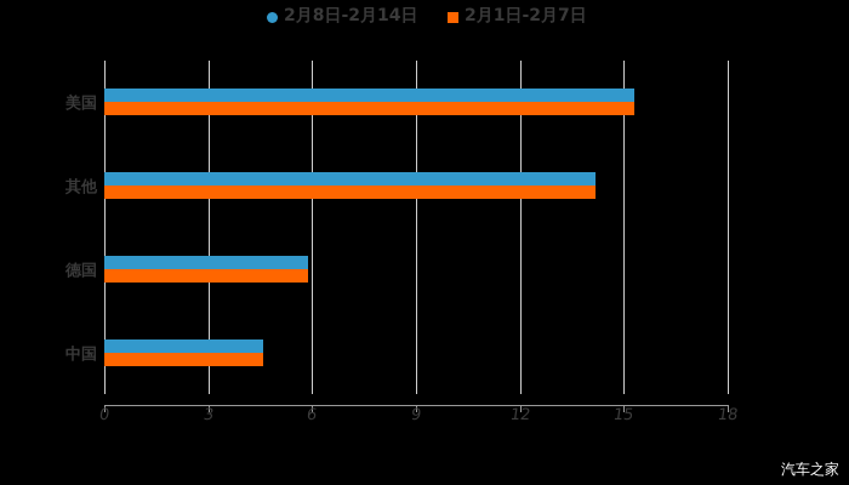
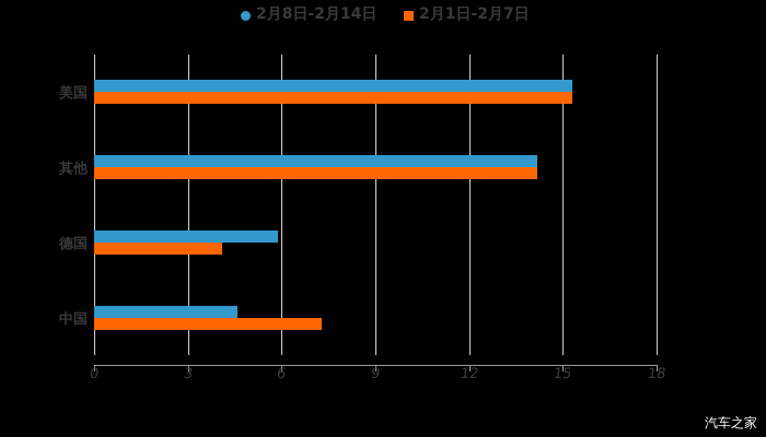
2月1日-2月7日/德国: 5.9 -> 4.1
2月1日-2月7日/中国: 4.6 -> 7.3
